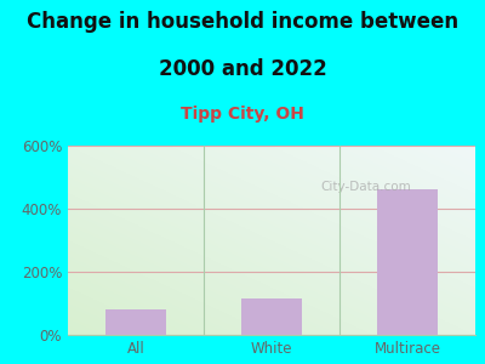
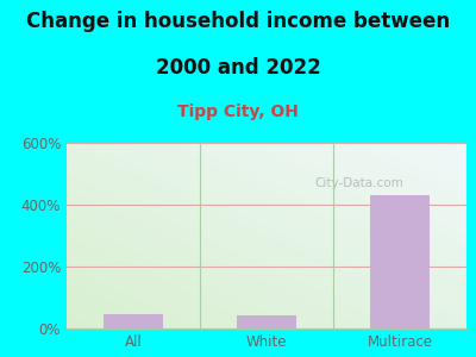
All: 80% -> 48%
White: 115% -> 43%
Multirace: 460% -> 430%
